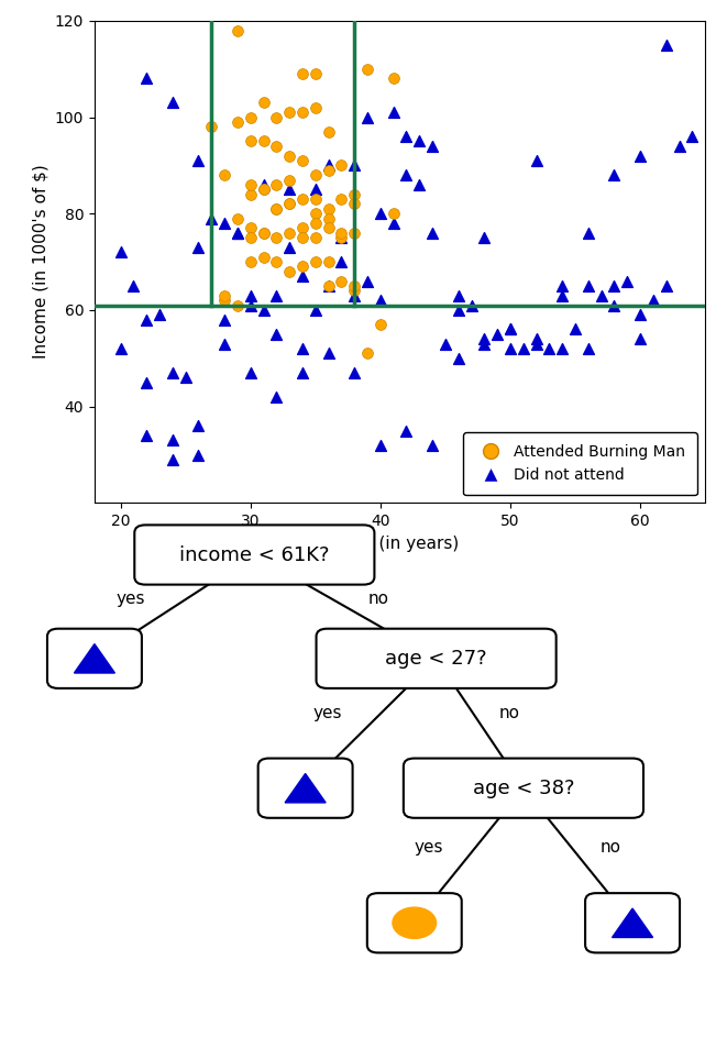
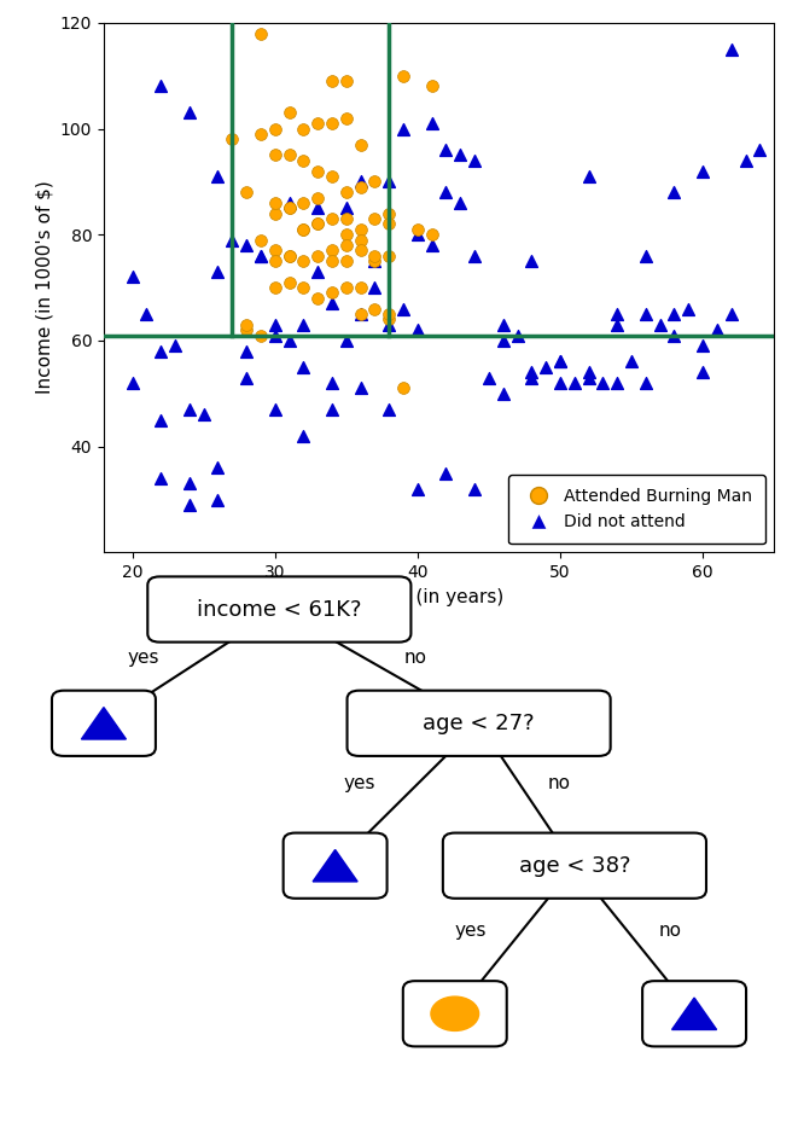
Attended Burning Man/40: 57 -> 81
